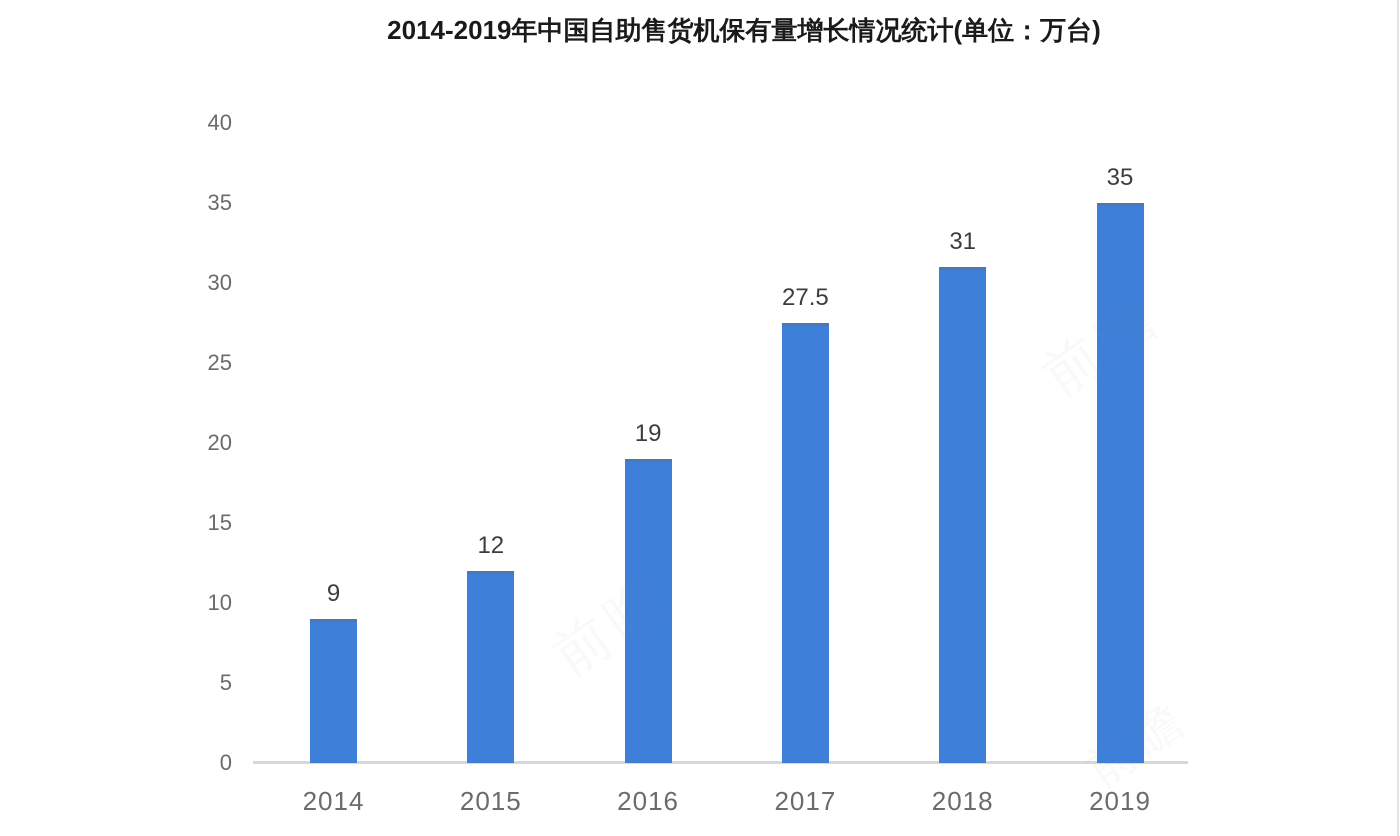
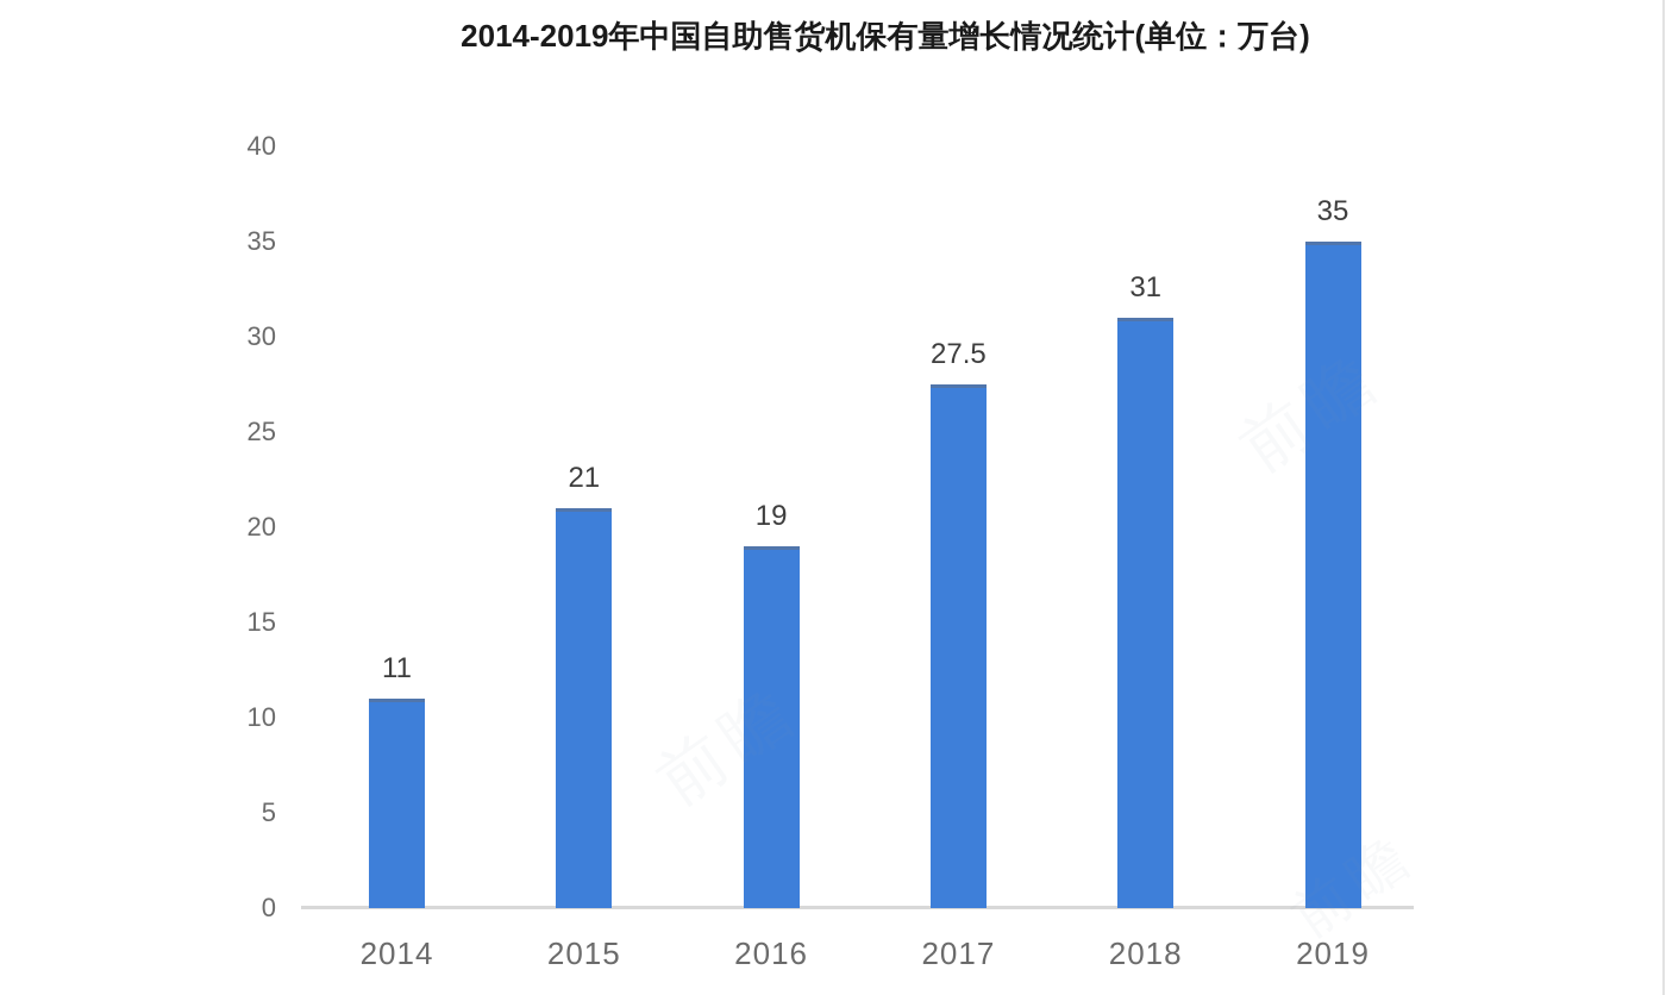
2014: 9 -> 11
2015: 12 -> 21
